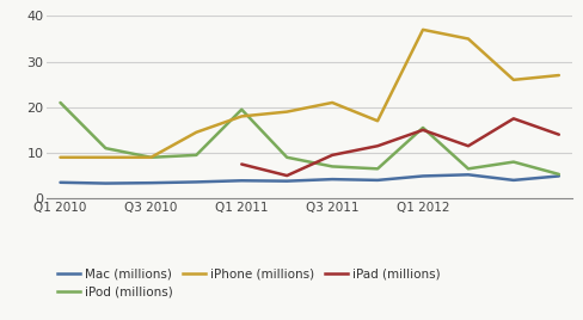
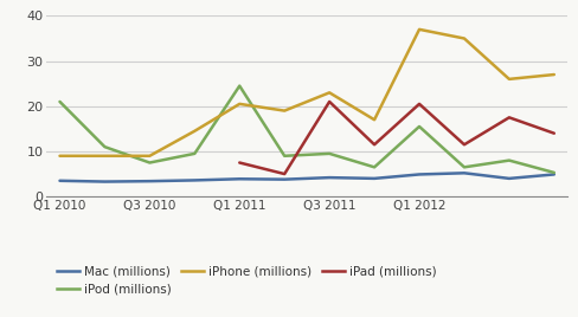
iPod (millions)/Q3 2010: 9.0 -> 7.5
iPod (millions)/Q1 2011: 19.5 -> 24.5
iPhone (millions)/Q1 2011: 18.0 -> 20.5
iPod (millions)/Q3 2011: 7.0 -> 9.5
iPhone (millions)/Q3 2011: 21.0 -> 23.0
iPad (millions)/Q3 2011: 9.5 -> 21.0
iPad (millions)/Q1 2012: 15.0 -> 20.5
